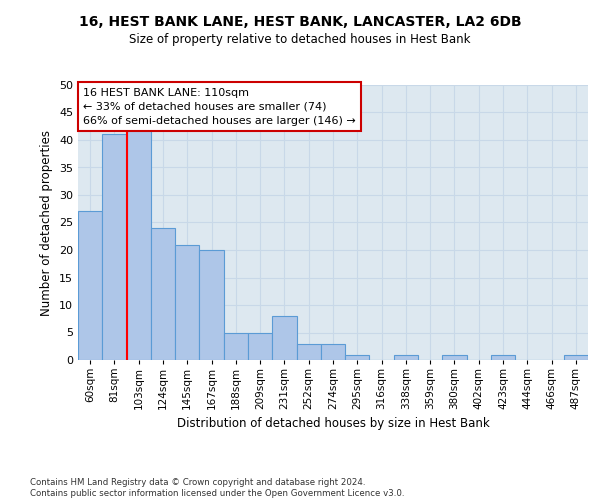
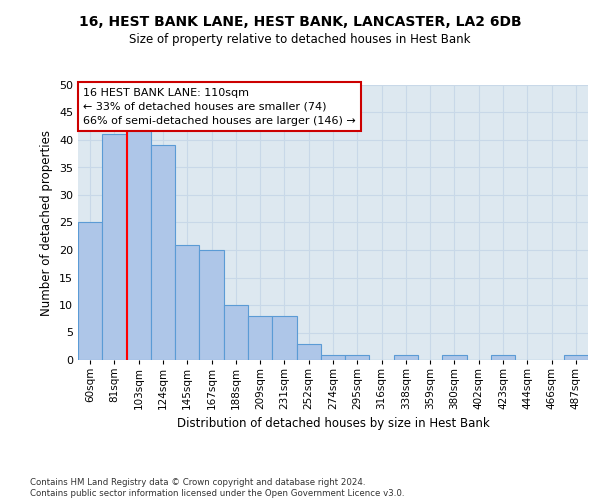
60sqm: 27 -> 25
124sqm: 24 -> 39
188sqm: 5 -> 10
209sqm: 5 -> 8
274sqm: 3 -> 1
